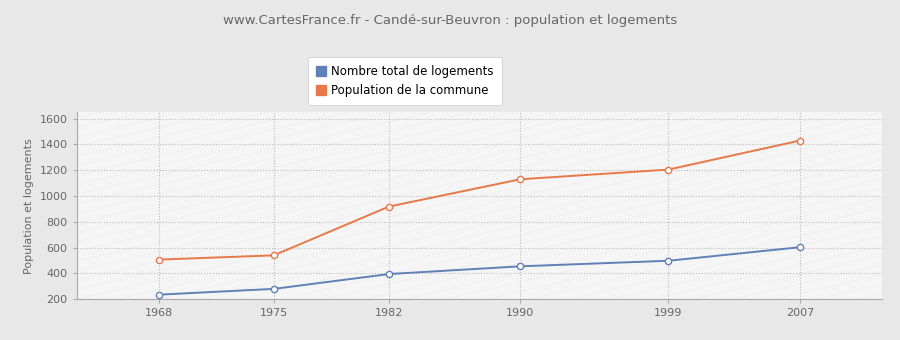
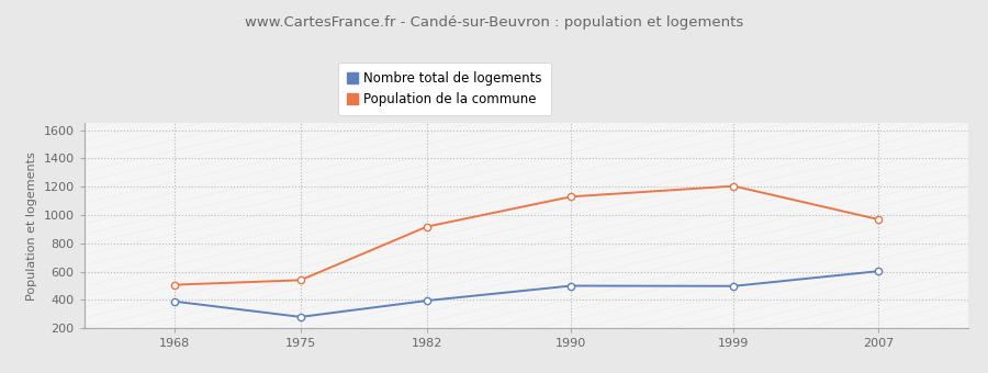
Nombre total de logements/1968: 240 -> 390
Nombre total de logements/1990: 460 -> 500
Population de la commune/2007: 1430 -> 970
